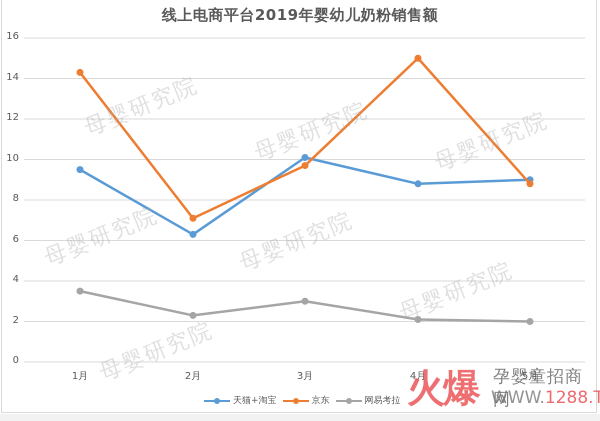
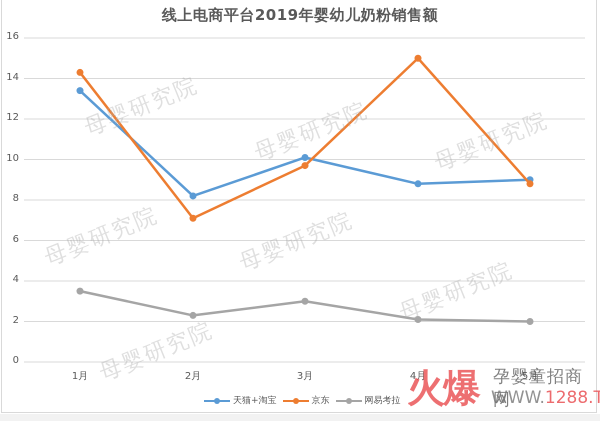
天猫+淘宝/1月: 9.5 -> 13.4
天猫+淘宝/2月: 6.3 -> 8.2
